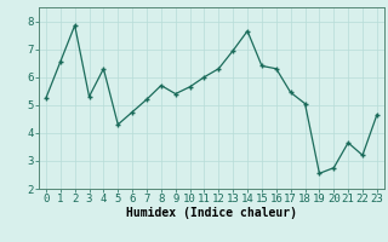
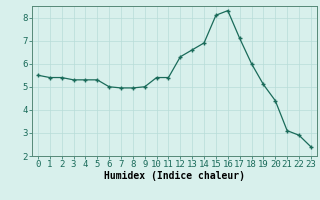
0: 5.25 -> 5.50
1: 6.55 -> 5.40
2: 7.85 -> 5.40
4: 6.30 -> 5.30
5: 4.30 -> 5.30
6: 4.75 -> 5.00
7: 5.20 -> 4.95
8: 5.70 -> 4.95
9: 5.40 -> 5.00
10: 5.65 -> 5.40
11: 6.00 -> 5.40
13: 6.95 -> 6.60
14: 7.65 -> 6.90
15: 6.40 -> 8.10
16: 6.30 -> 8.30
17: 5.45 -> 7.10
18: 5.05 -> 6.00
19: 2.55 -> 5.10
20: 2.75 -> 4.40
21: 3.65 -> 3.10
22: 3.20 -> 2.90
23: 4.65 -> 2.40
